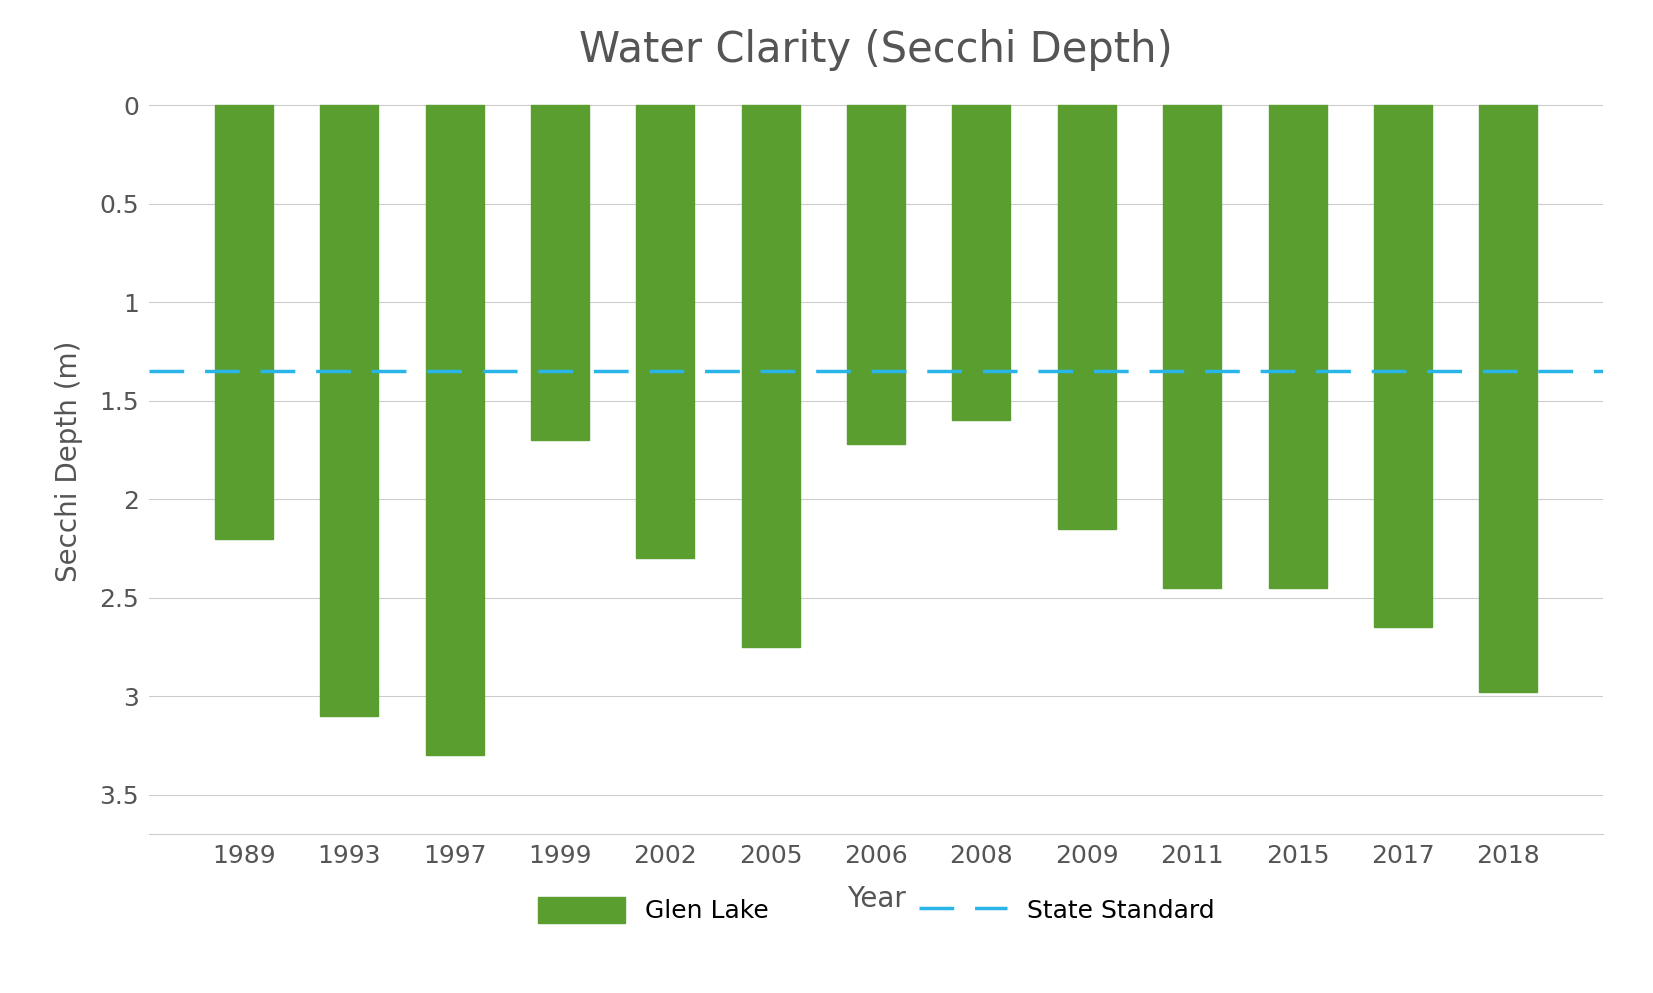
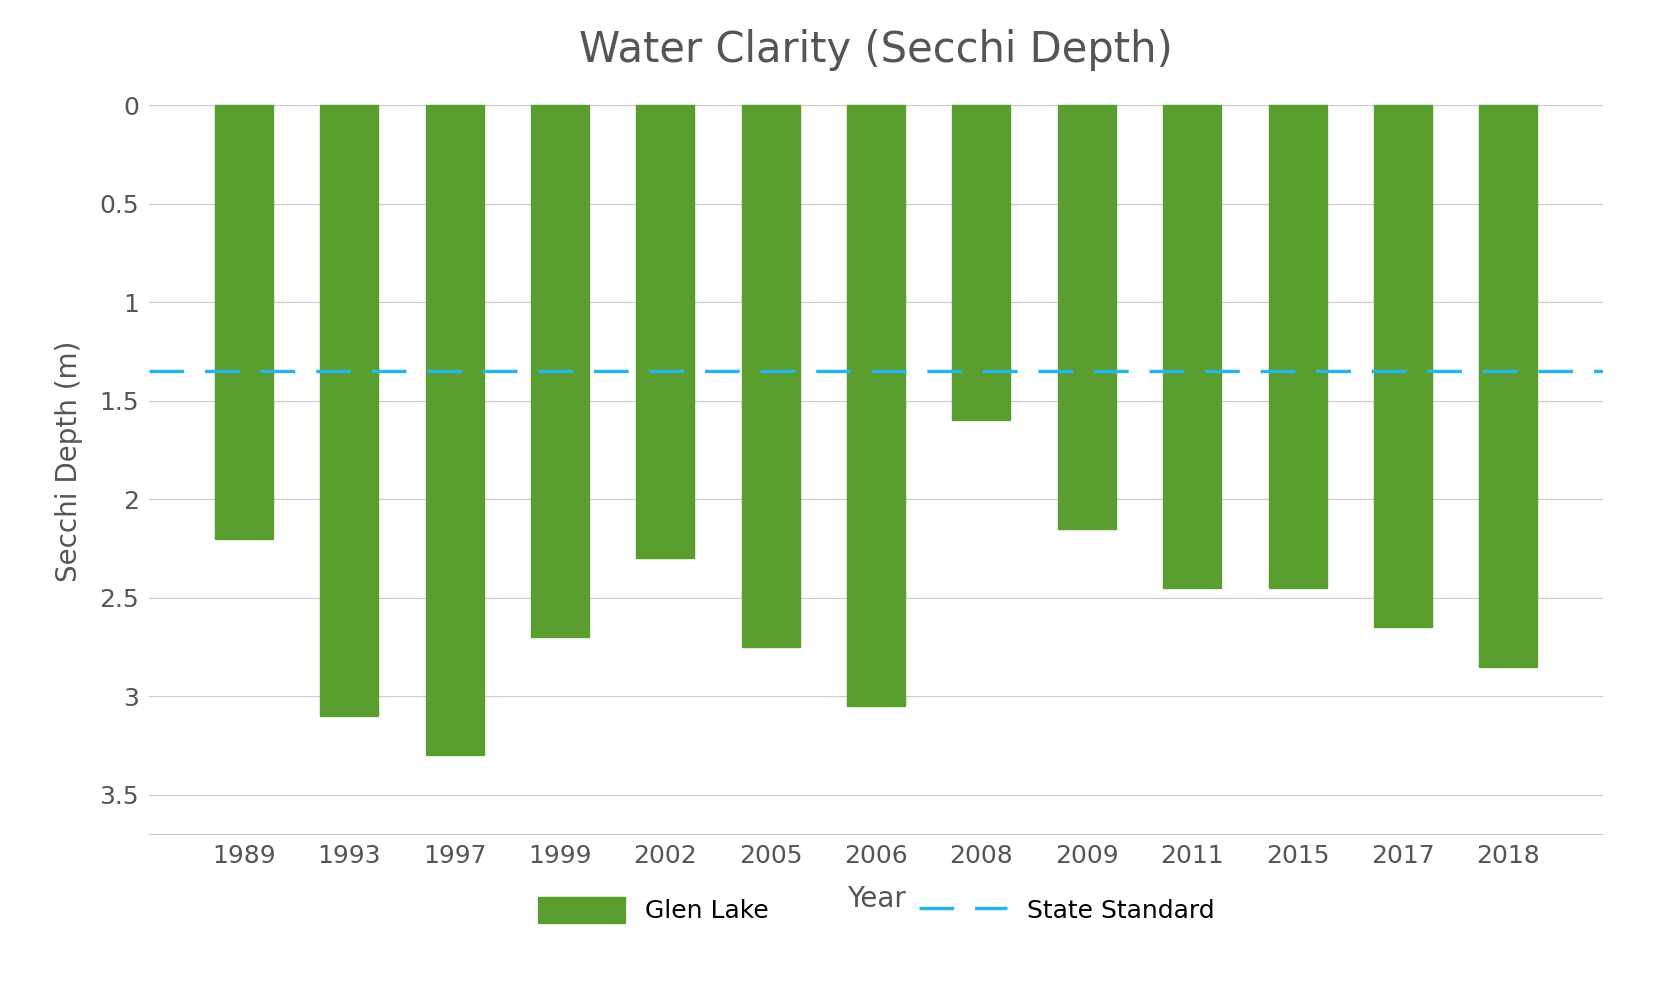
1999: 1.70 -> 2.70
2006: 1.72 -> 3.05
2018: 2.98 -> 2.85
